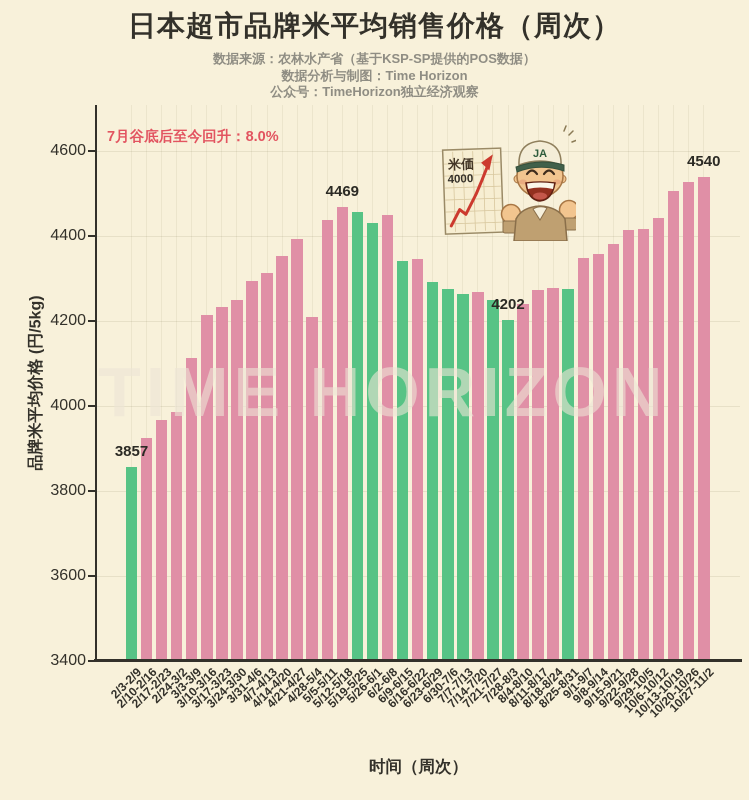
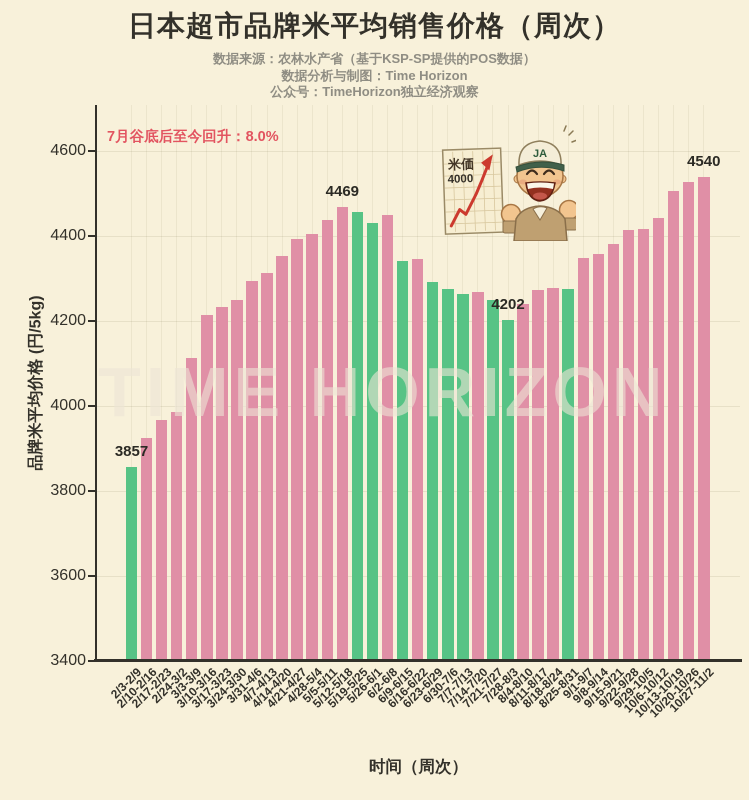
4/28-5/4: 4210 -> 4400
